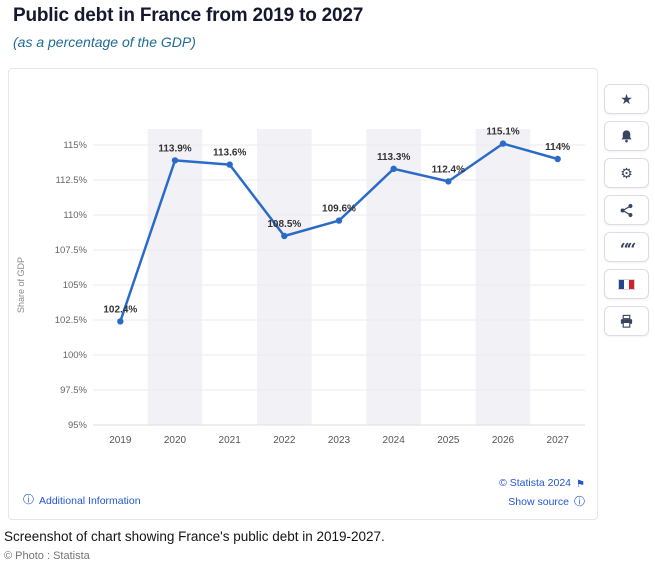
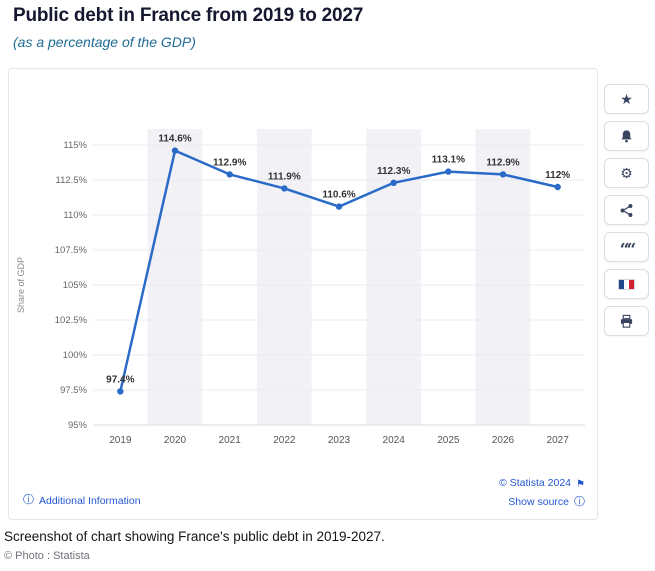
2019: 102.4% -> 97.4%
2020: 113.9% -> 114.6%
2021: 113.6% -> 112.9%
2022: 108.5% -> 111.9%
2023: 109.6% -> 110.6%
2024: 113.3% -> 112.3%
2025: 112.4% -> 113.1%
2026: 115.1% -> 112.9%
2027: 114% -> 112%
